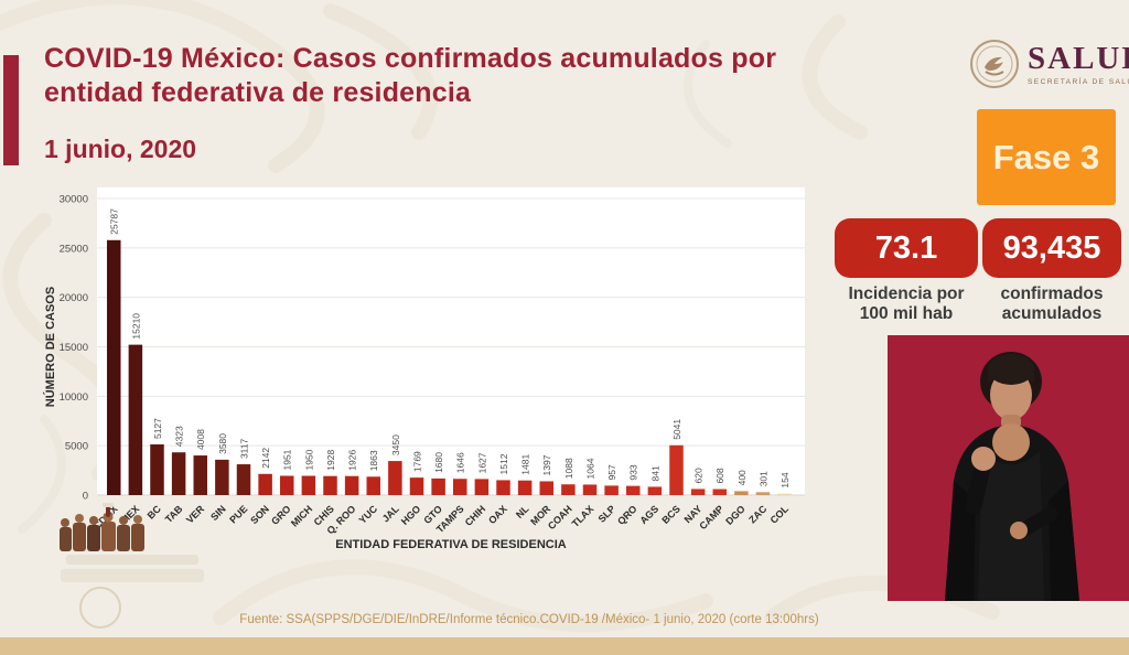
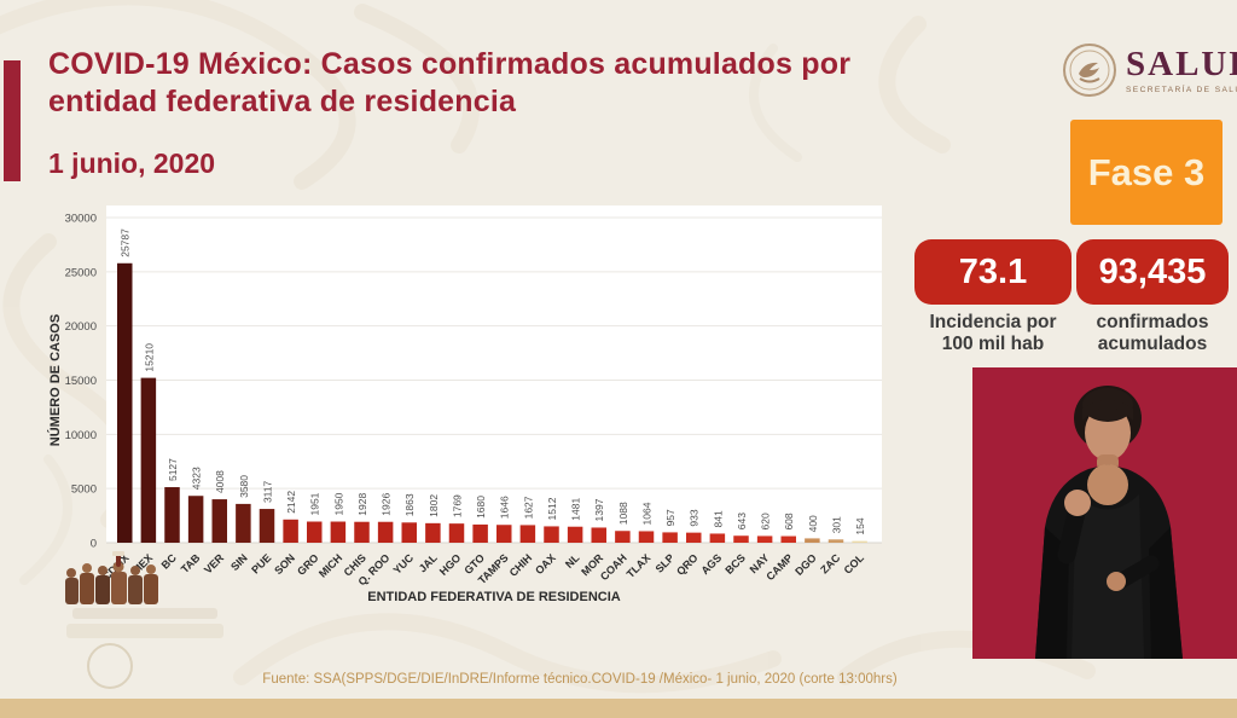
JAL: 3450 -> 1802
BCS: 5041 -> 643
